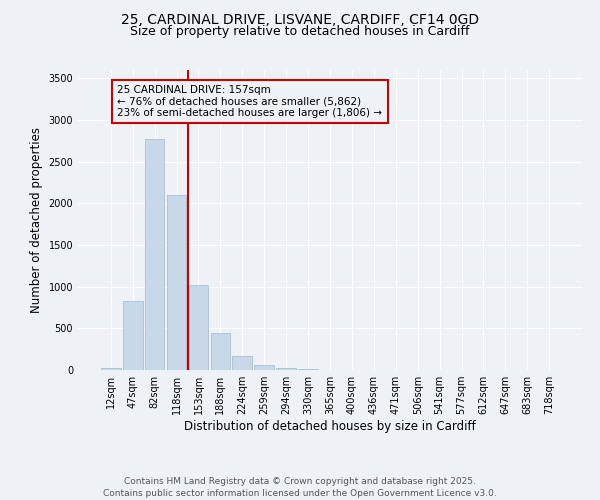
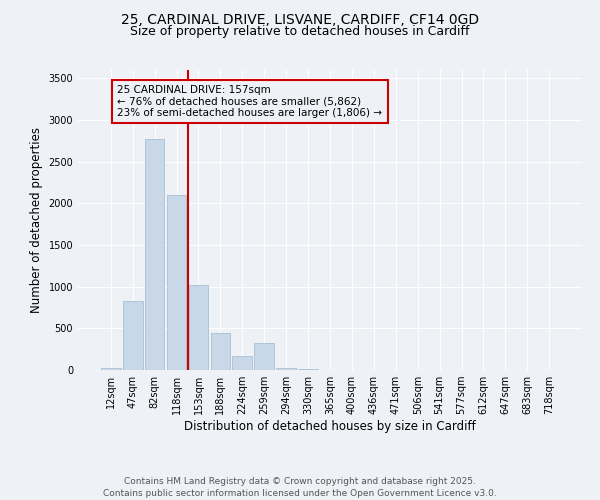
259sqm: 60 -> 320
